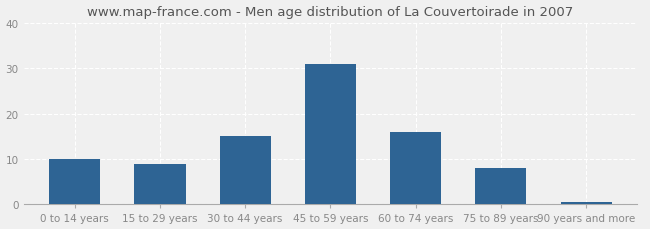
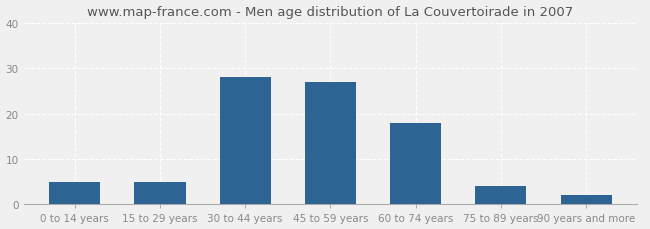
0 to 14 years: 10.0 -> 5.0
15 to 29 years: 9.0 -> 5.0
30 to 44 years: 15.0 -> 28.0
45 to 59 years: 31.0 -> 27.0
60 to 74 years: 16.0 -> 18.0
75 to 89 years: 8.0 -> 4.0
90 years and more: 0.5 -> 2.0
